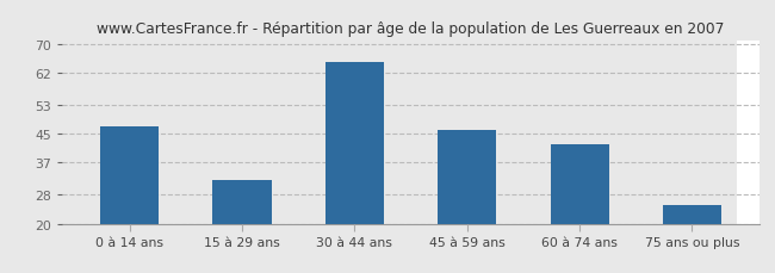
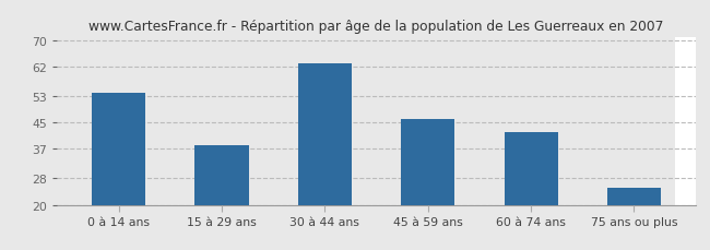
0 à 14 ans: 47 -> 54
15 à 29 ans: 32 -> 38
30 à 44 ans: 65 -> 63
